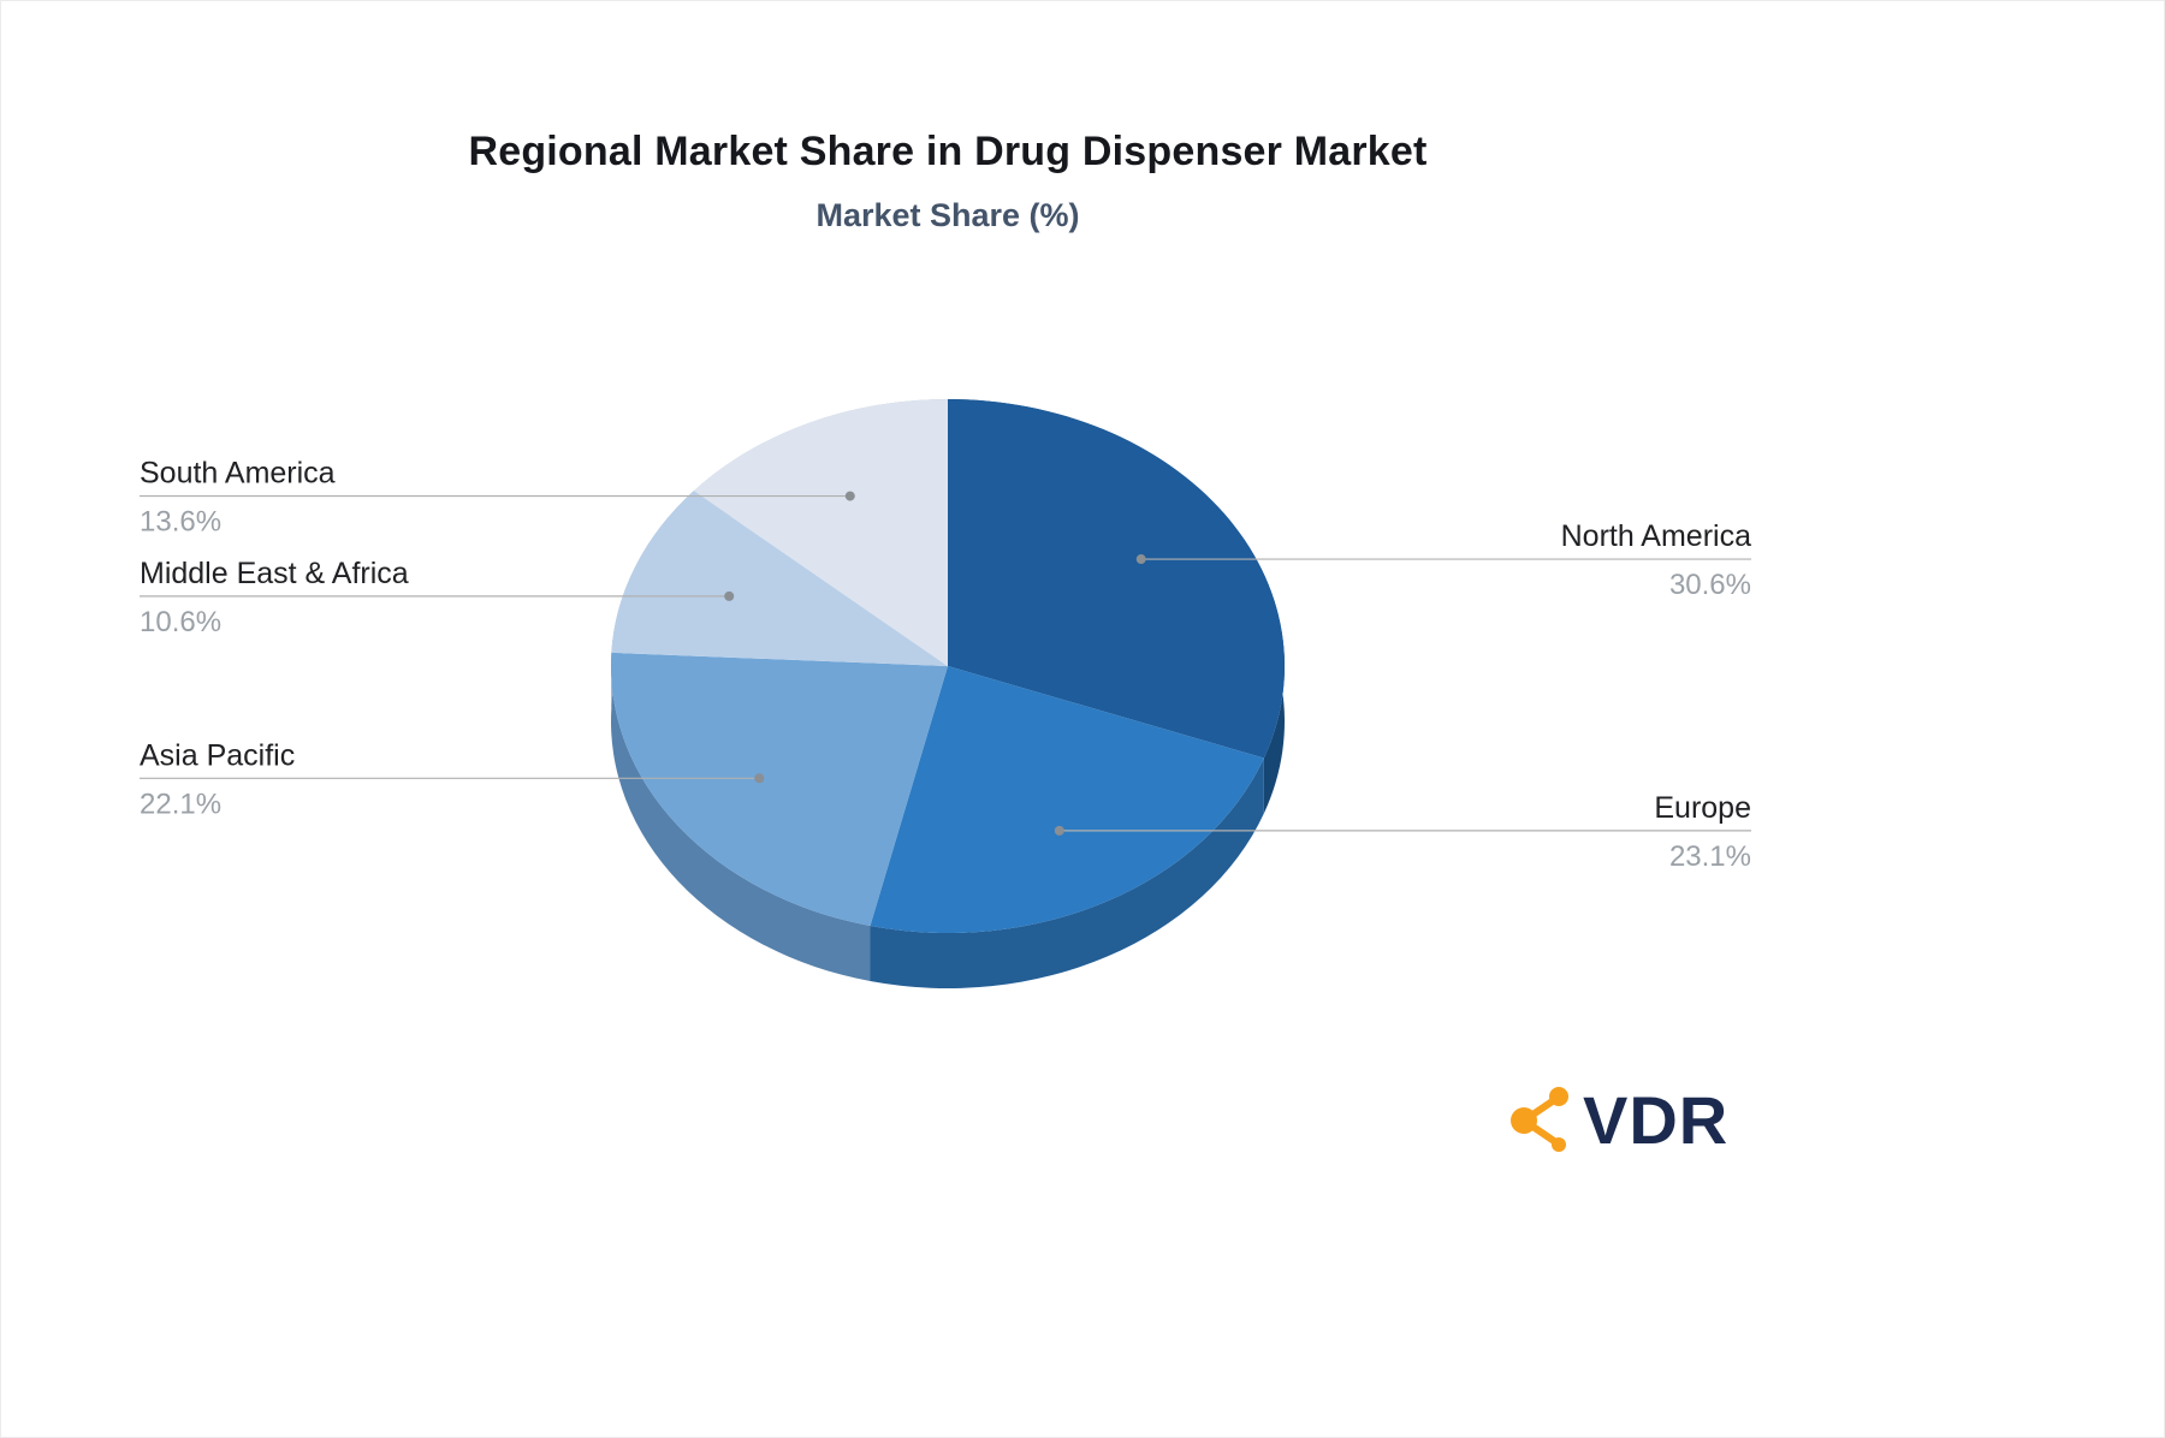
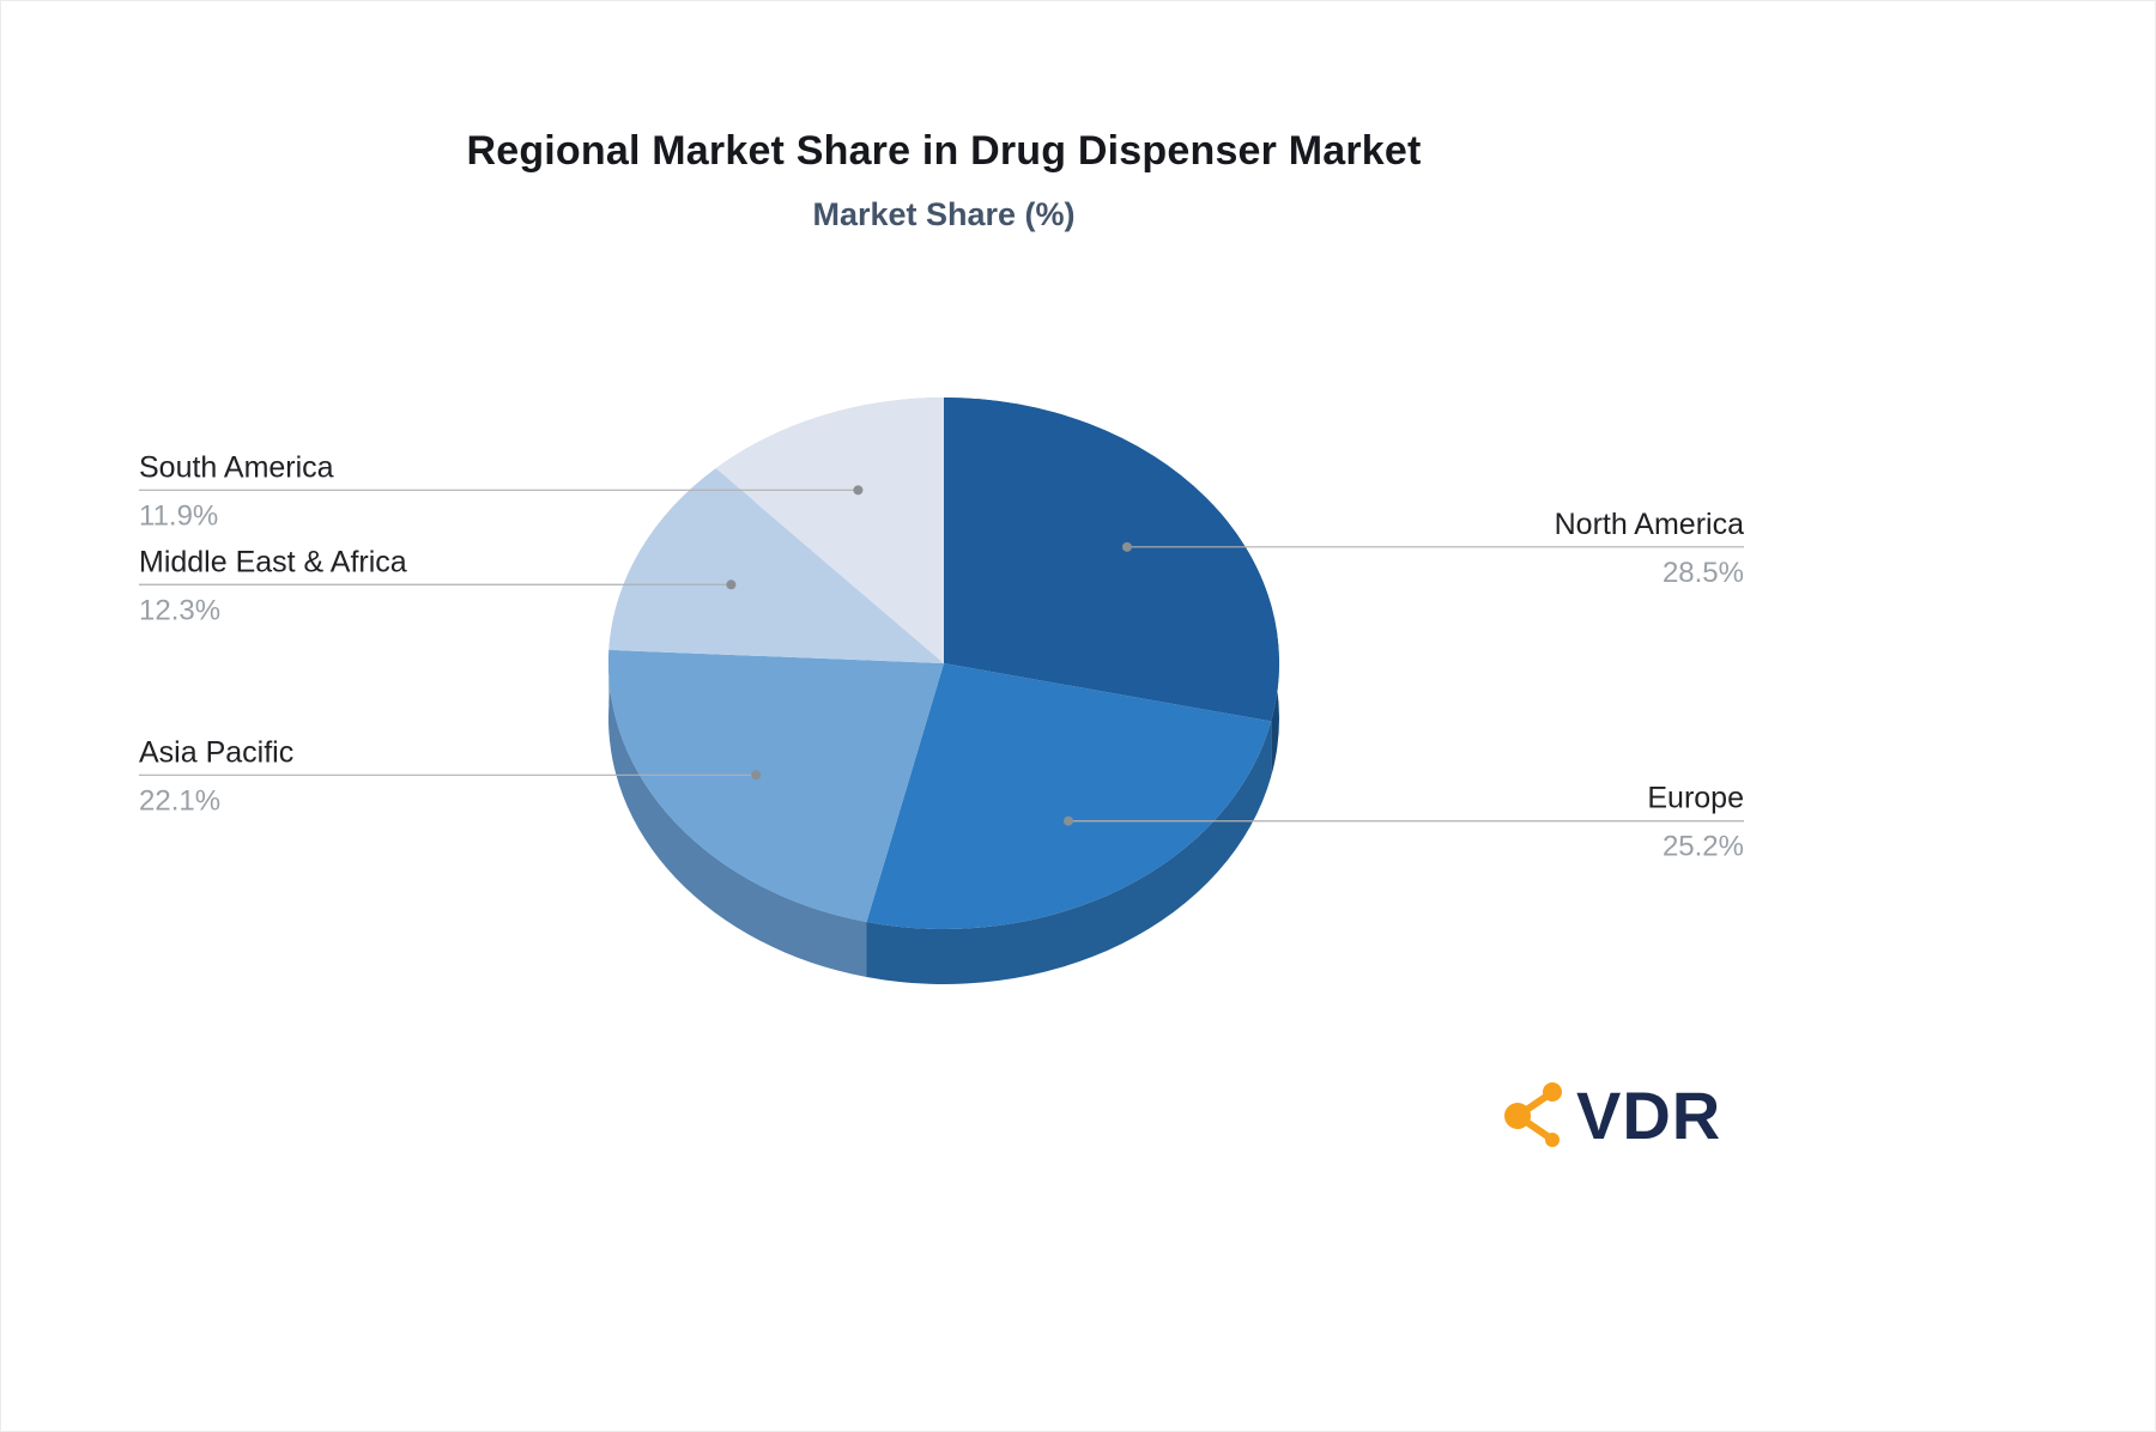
North America: 30.6% -> 28.5%
Europe: 23.1% -> 25.2%
Middle East & Africa: 10.6% -> 12.3%
South America: 13.6% -> 11.9%
